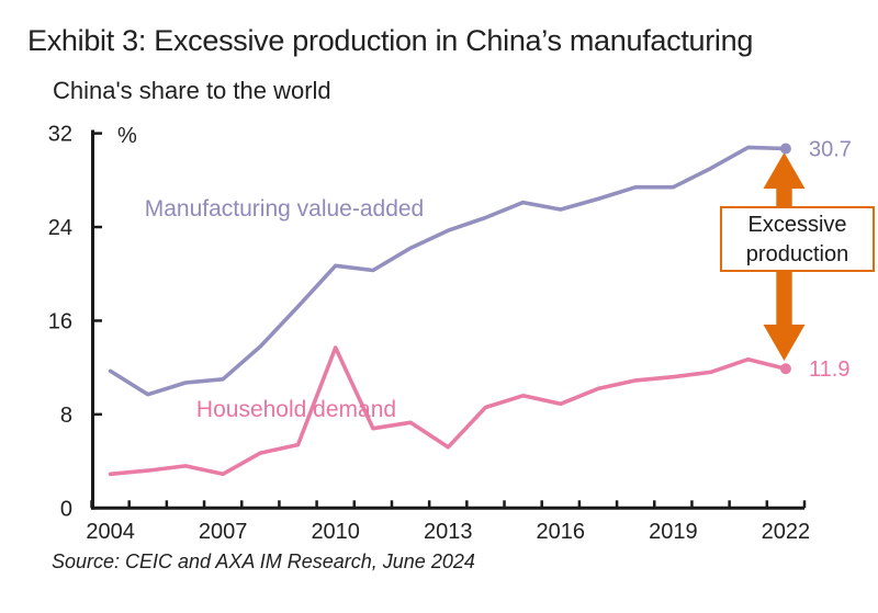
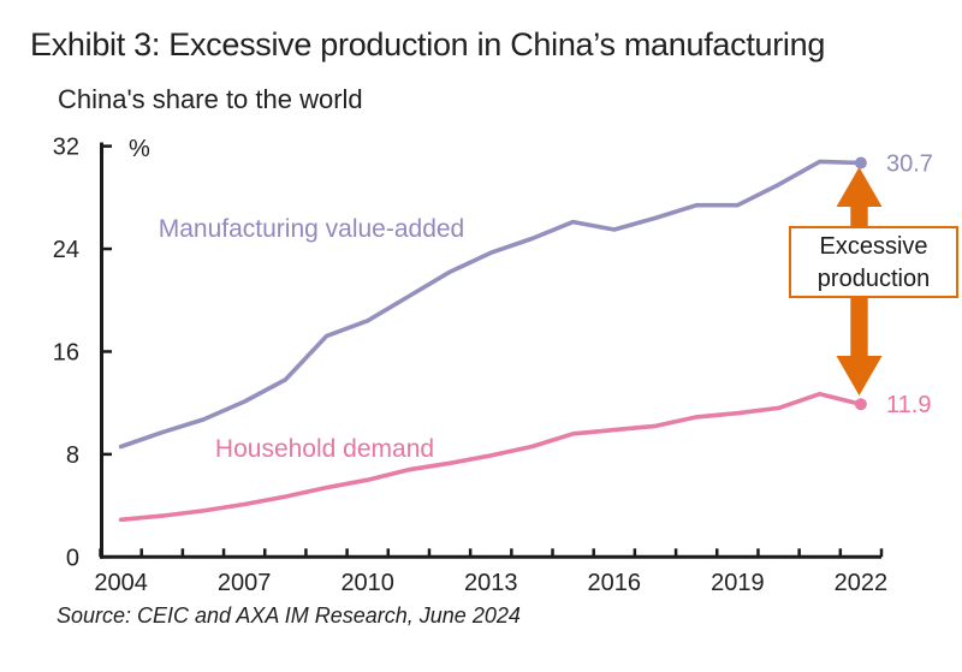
Manufacturing value-added/2004: 11.7 -> 8.6
Manufacturing value-added/2007: 11.0 -> 12.1
Household demand/2007: 2.9 -> 4.1
Manufacturing value-added/2010: 20.7 -> 18.4
Household demand/2010: 13.7 -> 6.0
Household demand/2013: 5.2 -> 7.9
Household demand/2016: 8.9 -> 9.9
